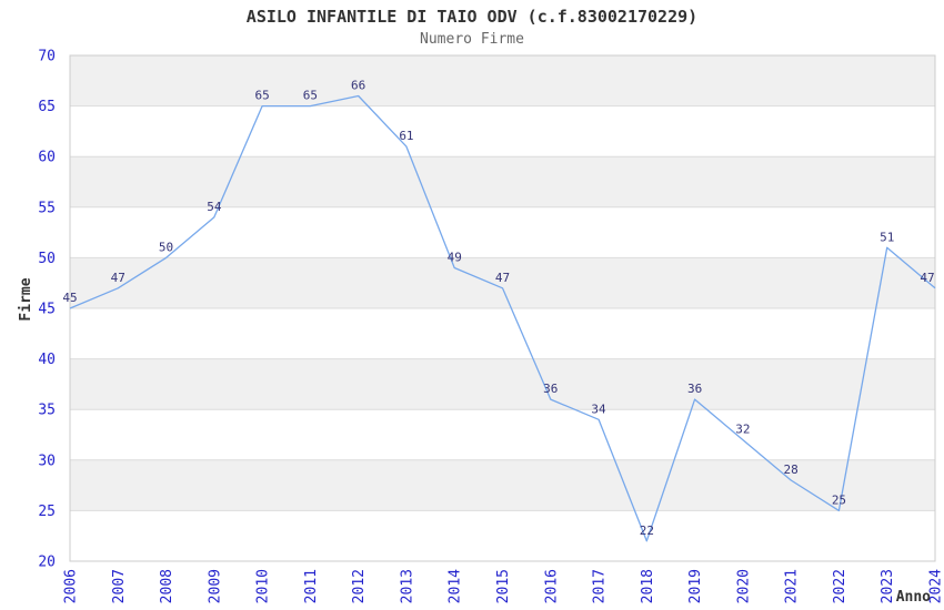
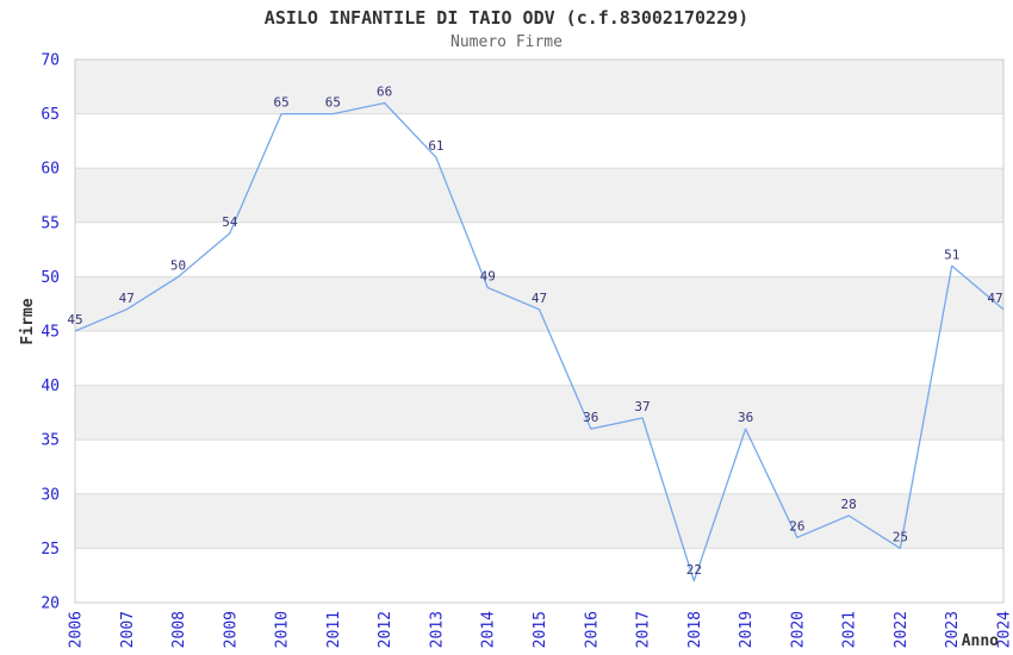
2017: 34 -> 37
2020: 32 -> 26
